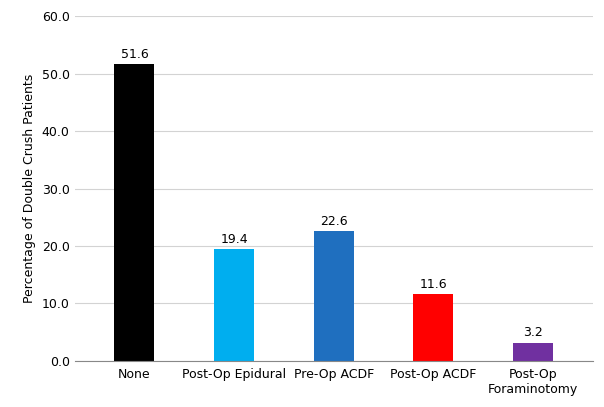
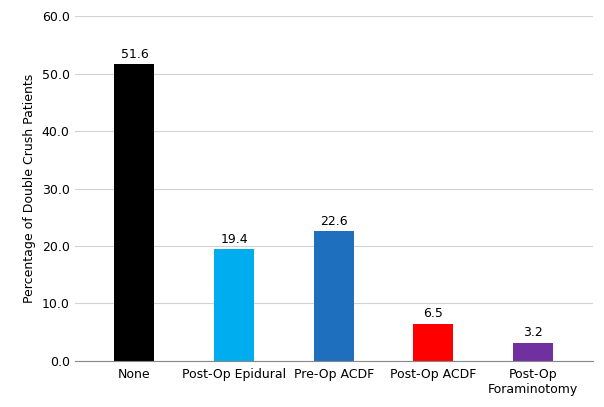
Post-Op ACDF: 11.6 -> 6.5
